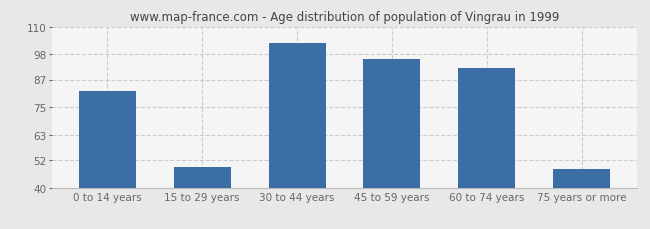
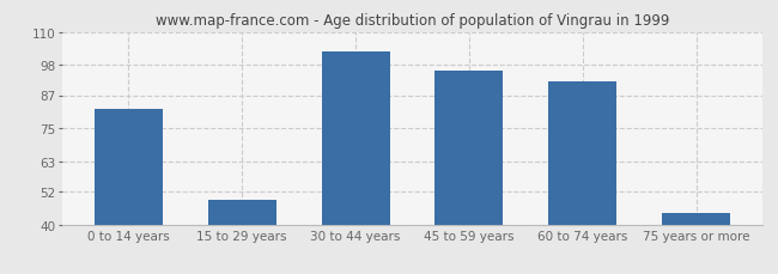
75 years or more: 48 -> 44
